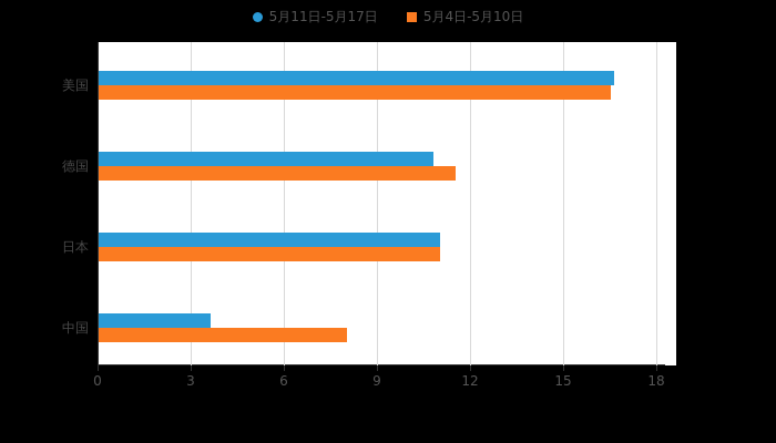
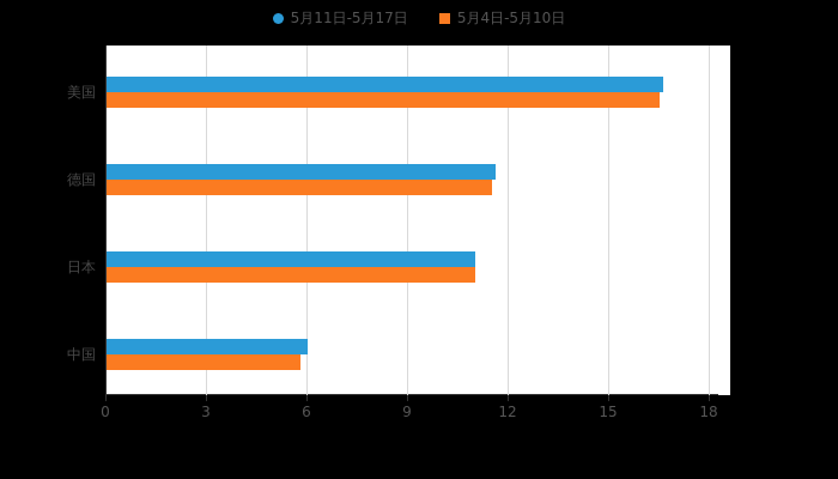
5月11日-5月17日/德国: 10.8 -> 11.6
5月11日-5月17日/中国: 3.6 -> 6.0
5月4日-5月10日/中国: 8.0 -> 5.8
